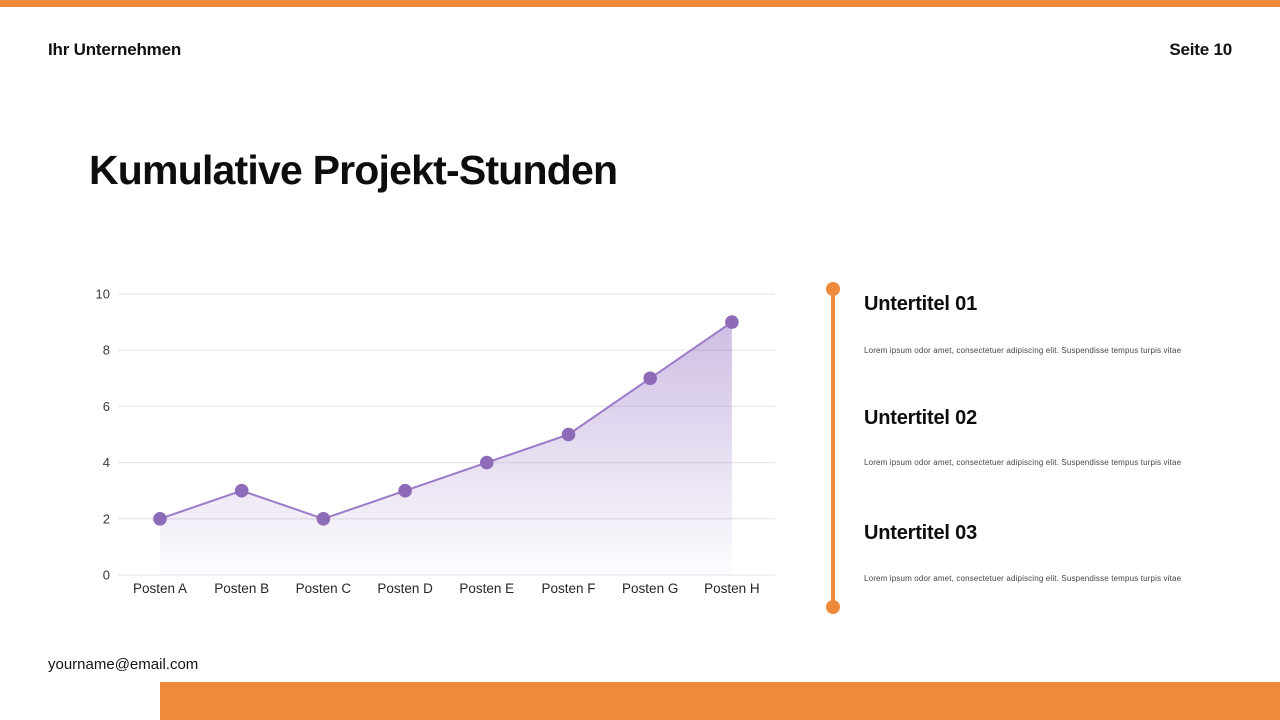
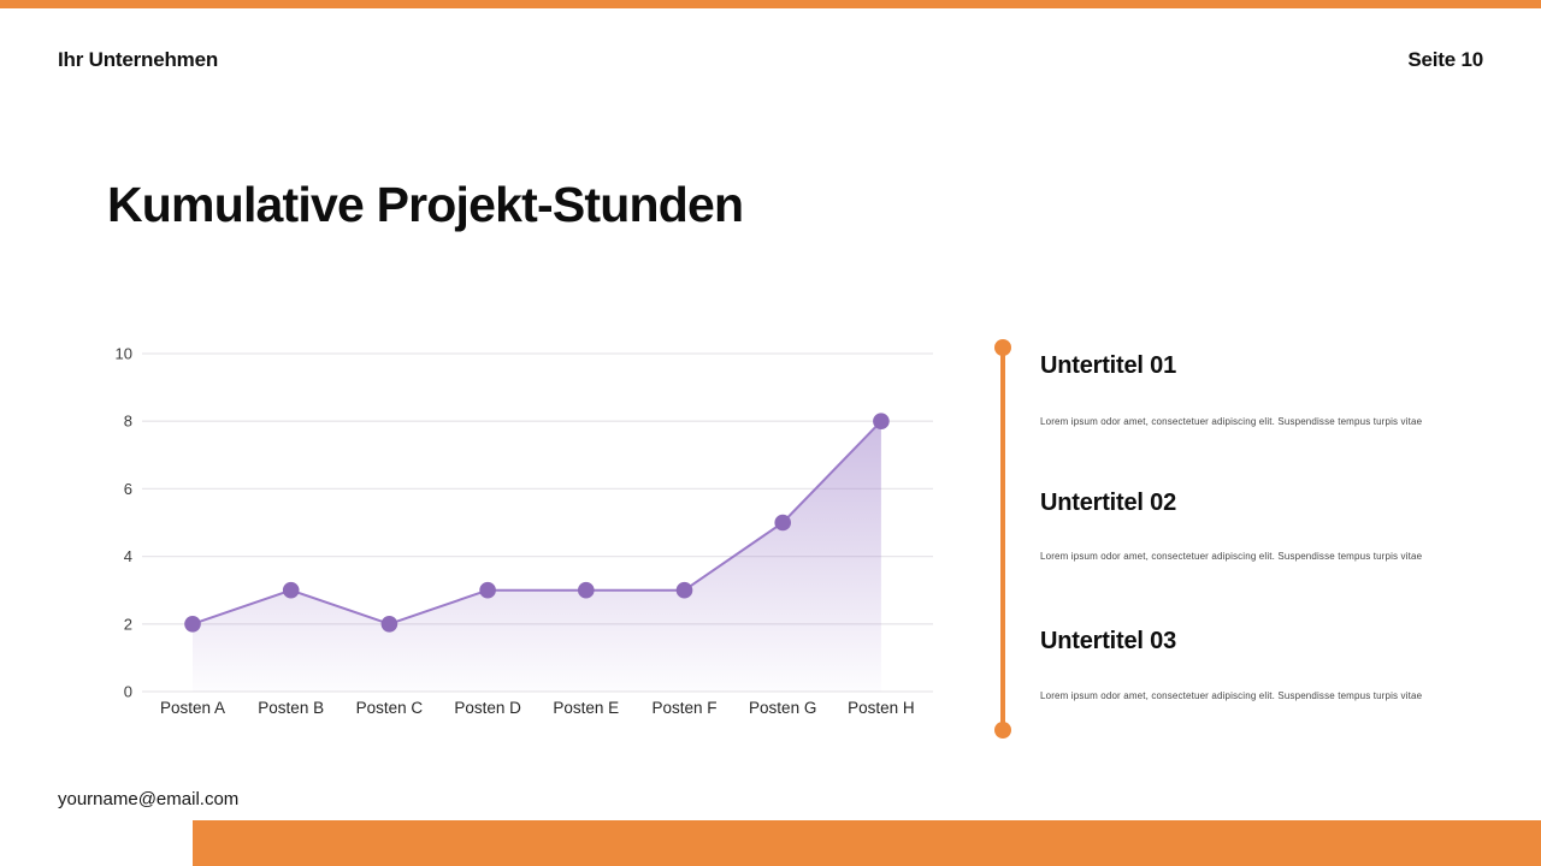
Posten E: 4 -> 3
Posten F: 5 -> 3
Posten G: 7 -> 5
Posten H: 9 -> 8
